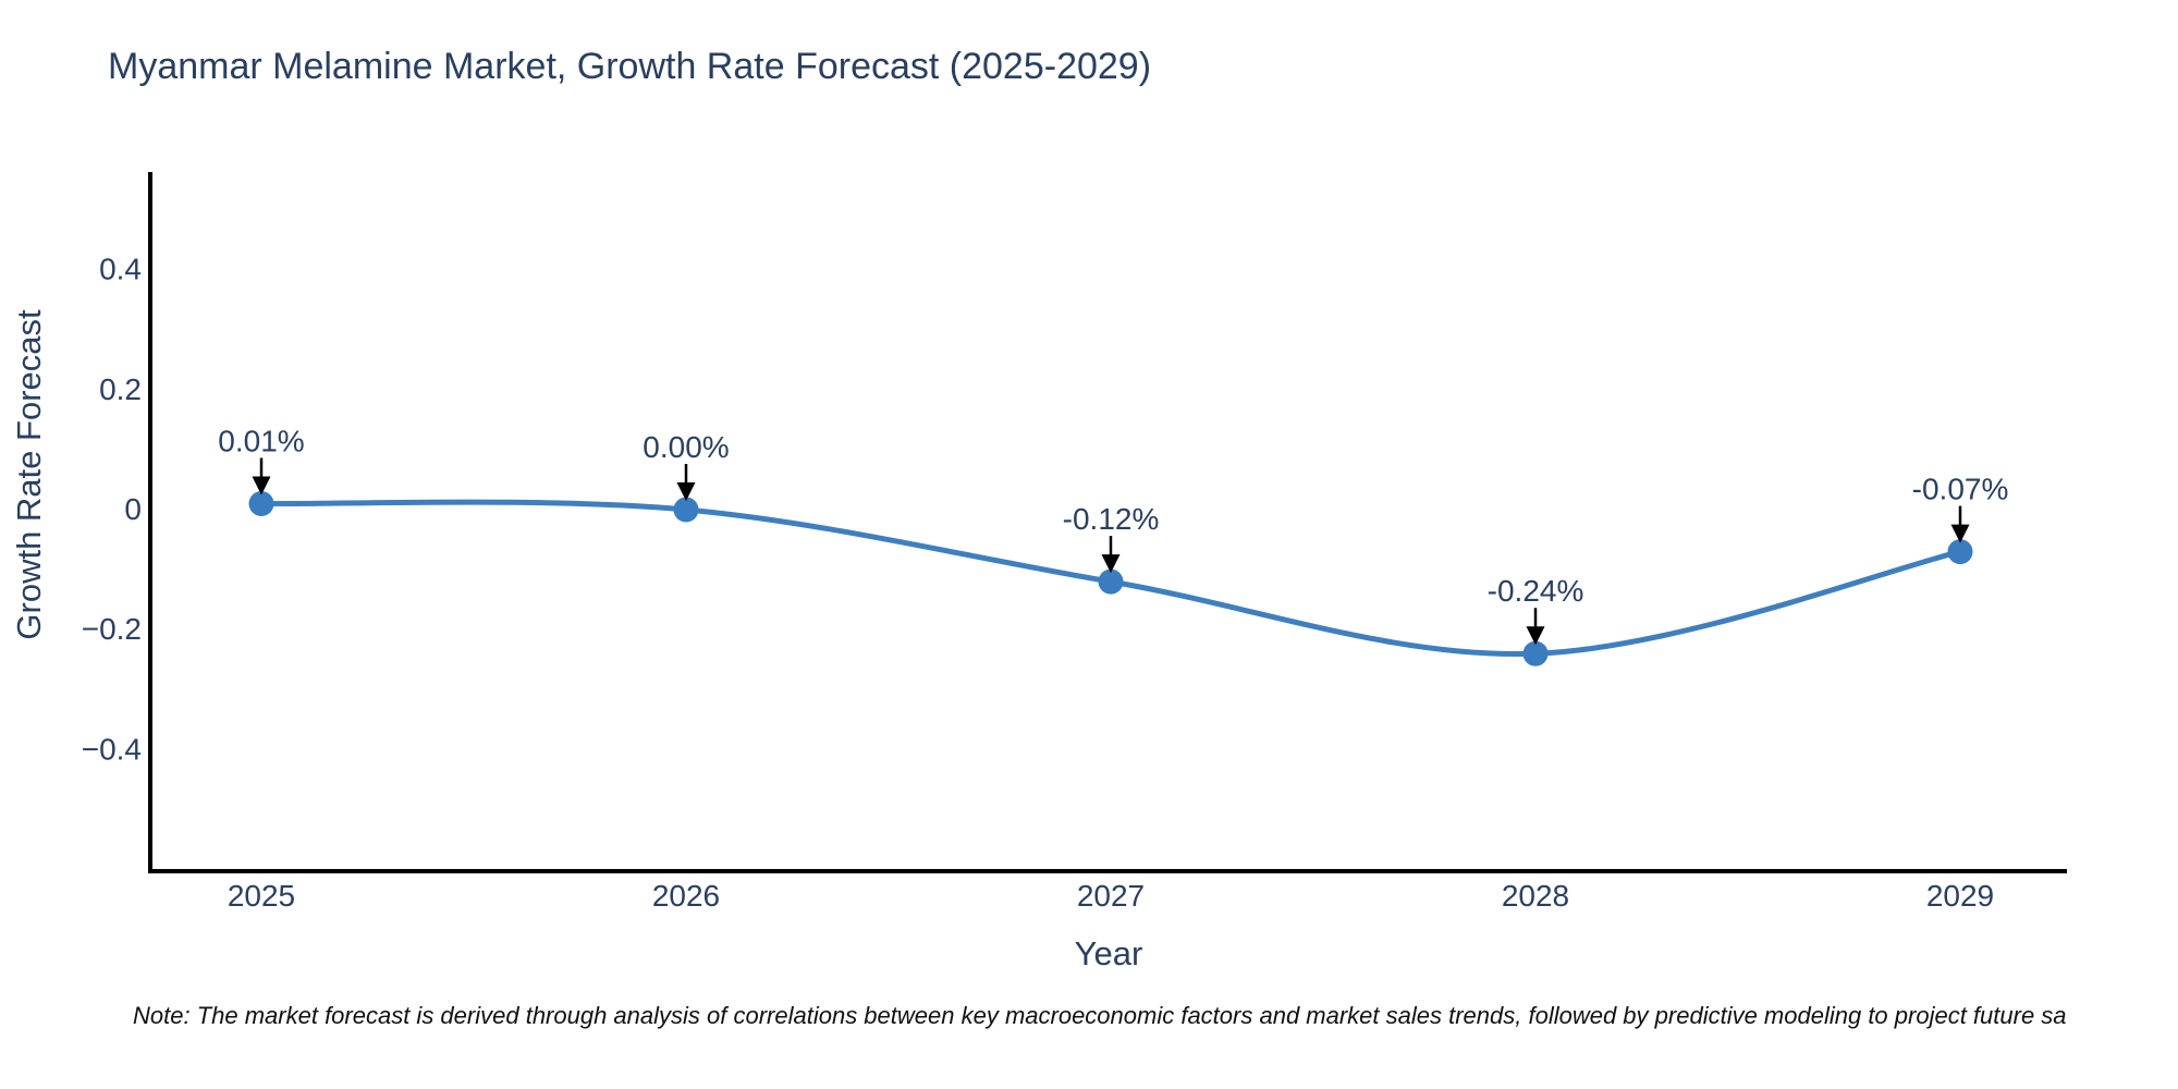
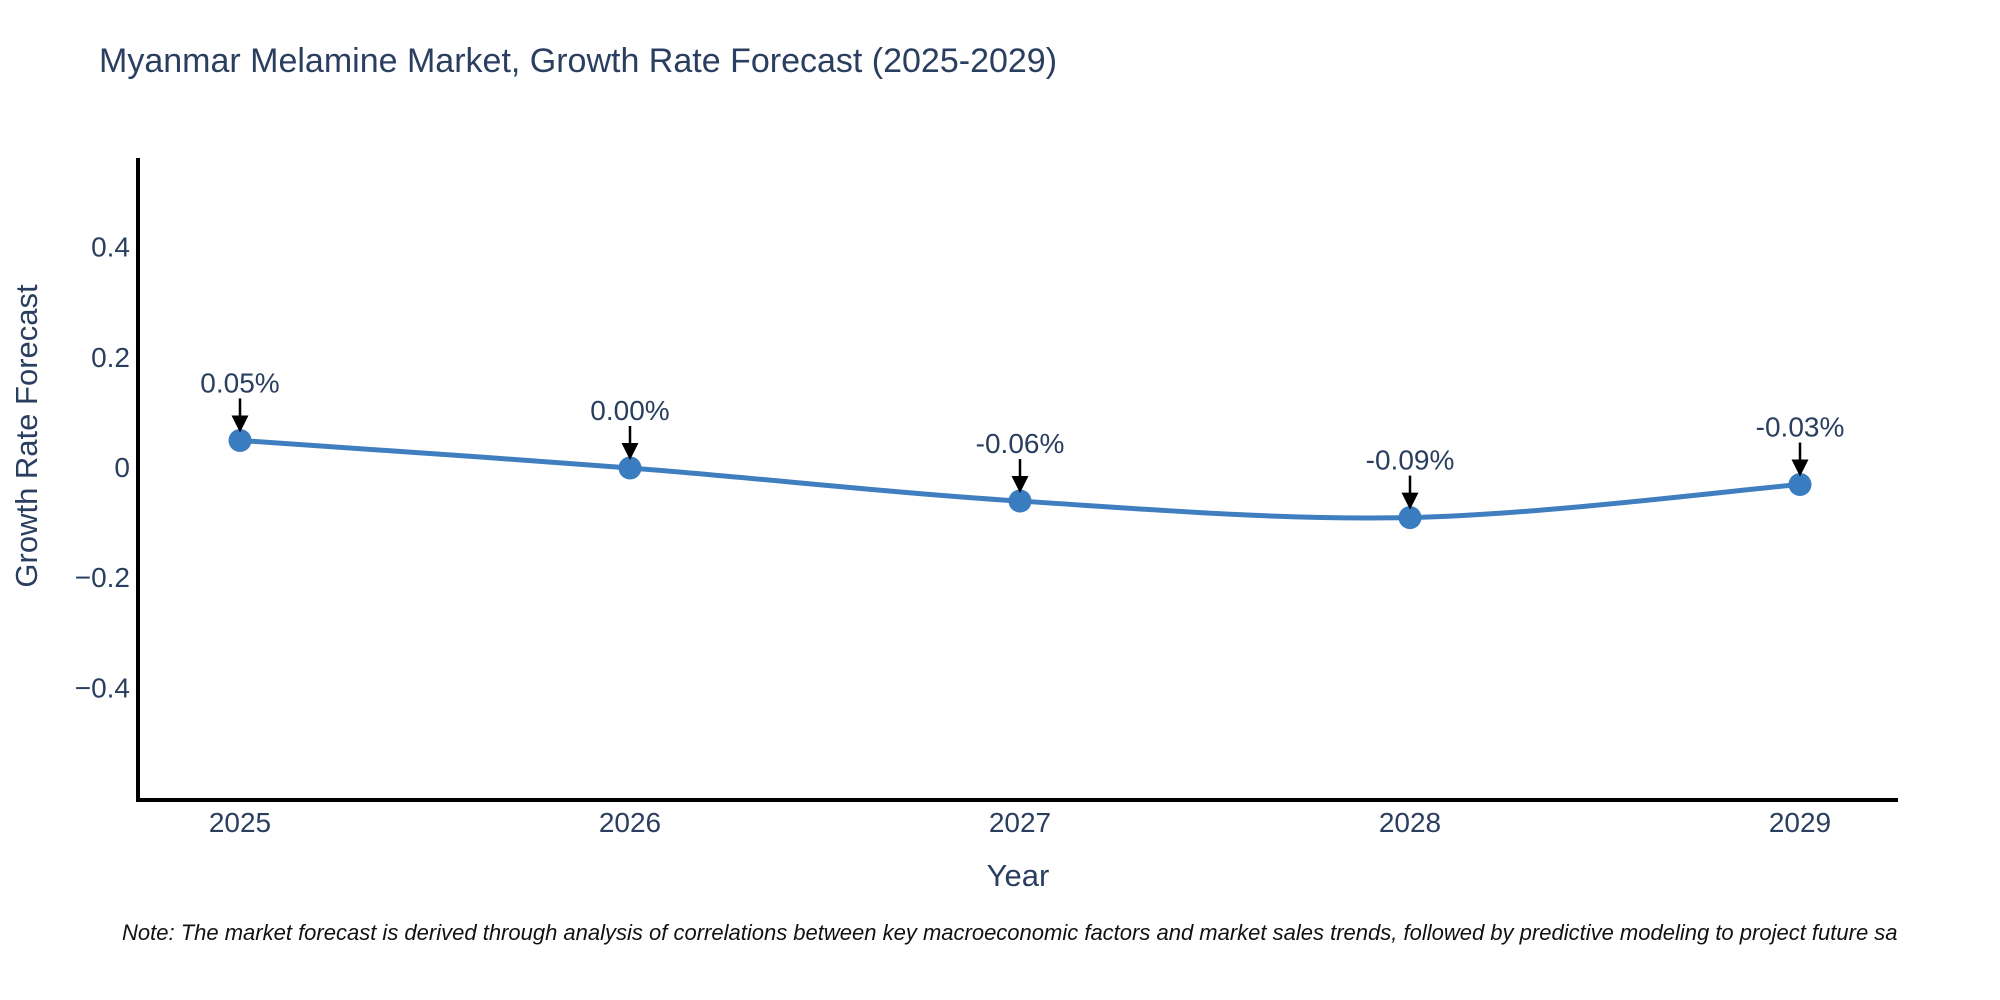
2025: 0.01% -> 0.05%
2027: -0.12% -> -0.06%
2028: -0.24% -> -0.09%
2029: -0.07% -> -0.03%
